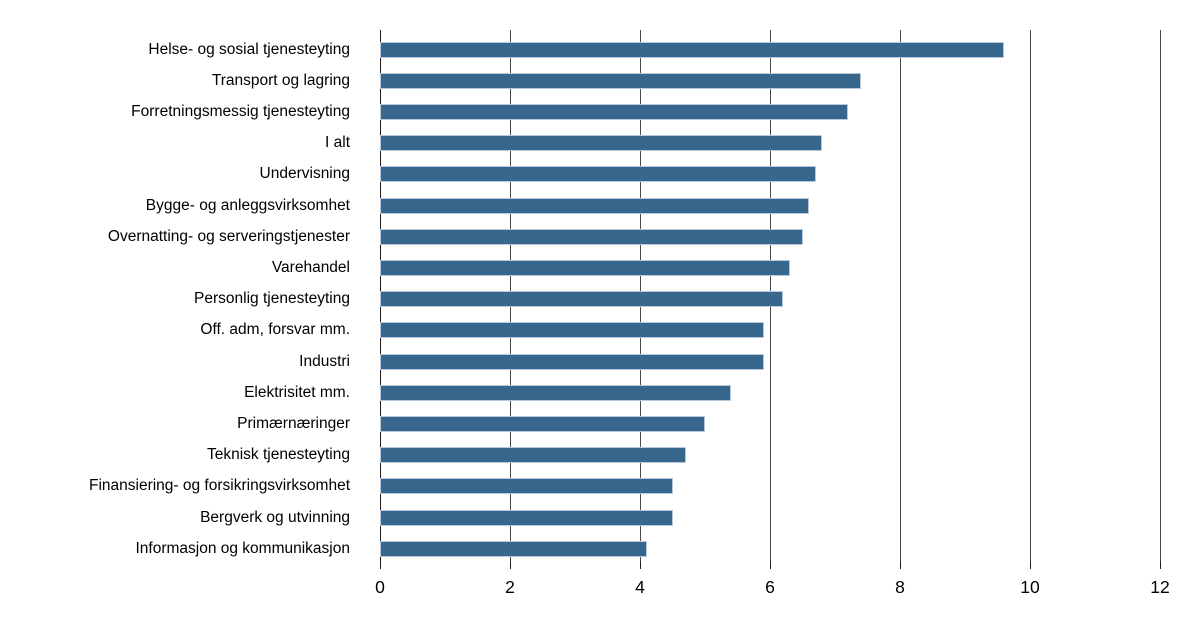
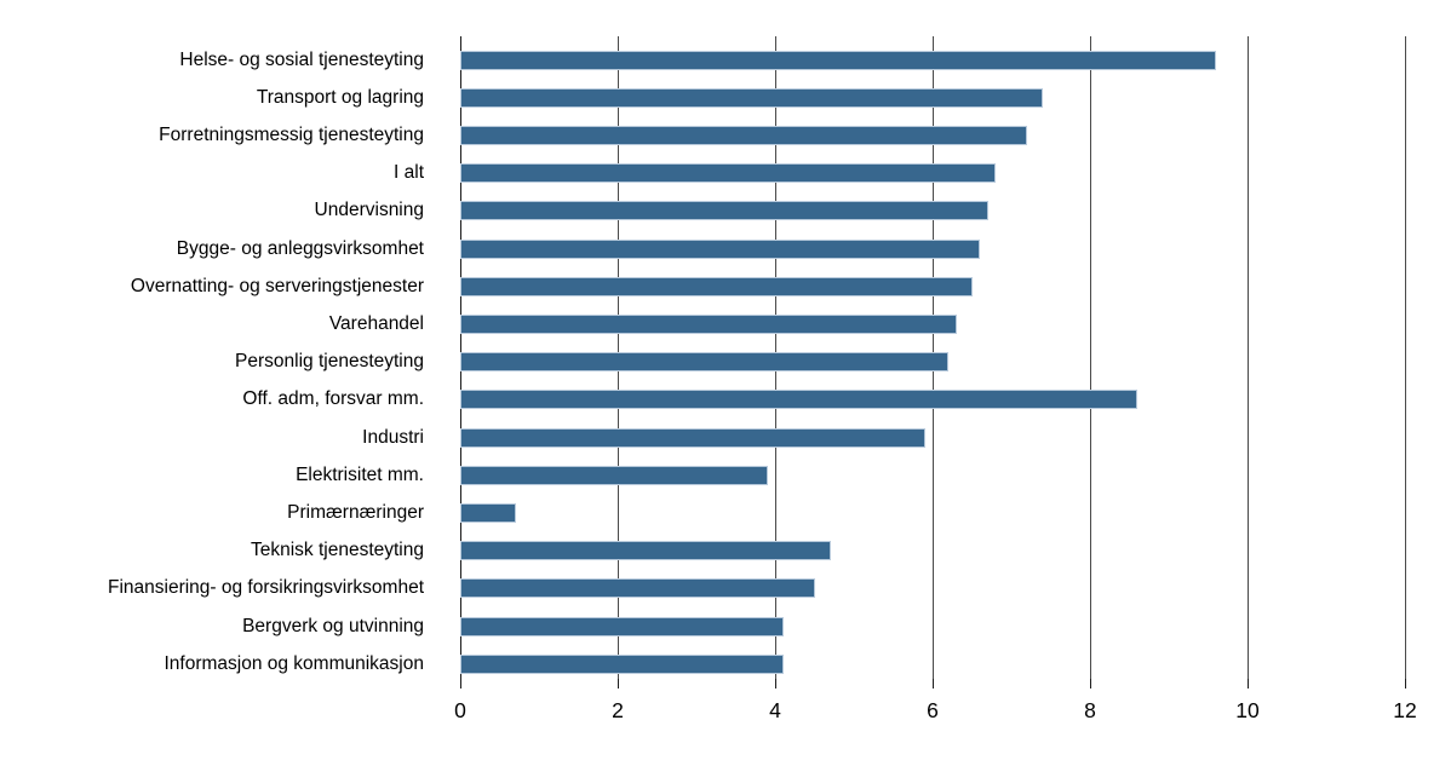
Off. adm, forsvar mm.: 5.9 -> 8.6
Elektrisitet mm.: 5.4 -> 3.9
Primærnæringer: 5.0 -> 0.7
Bergverk og utvinning: 4.5 -> 4.1
